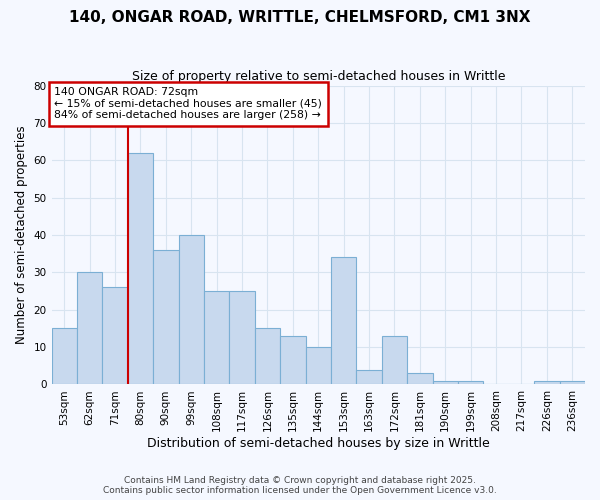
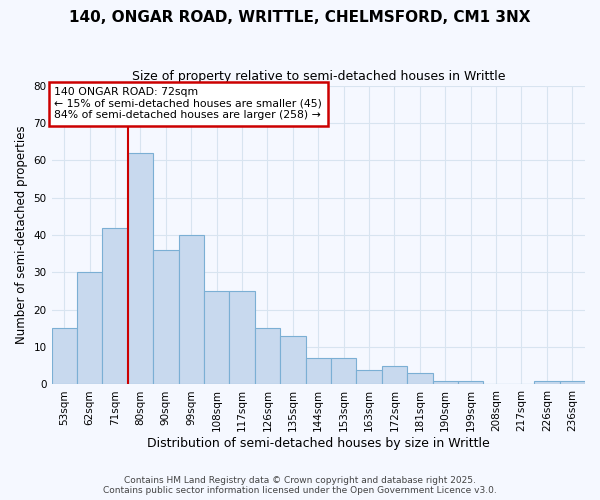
71sqm: 26 -> 42
144sqm: 10 -> 7
153sqm: 34 -> 7
172sqm: 13 -> 5
